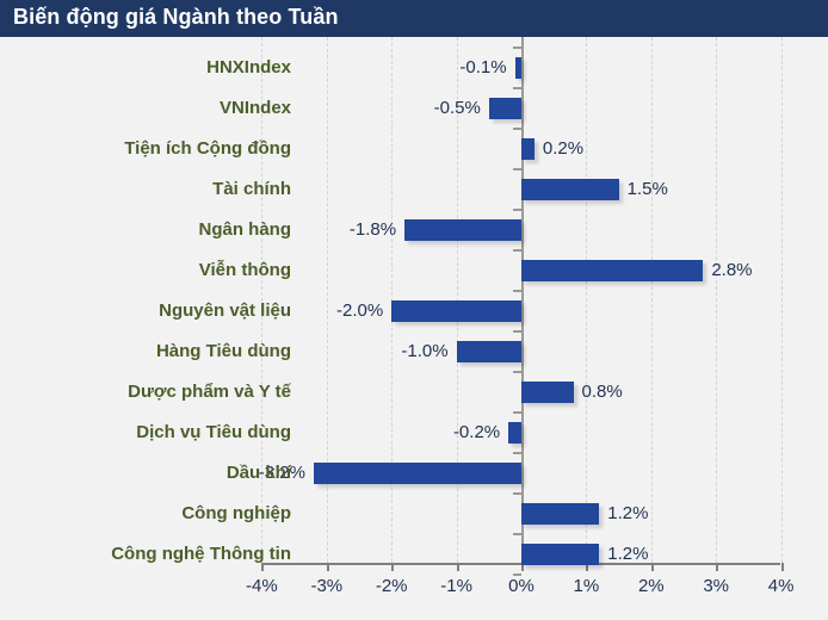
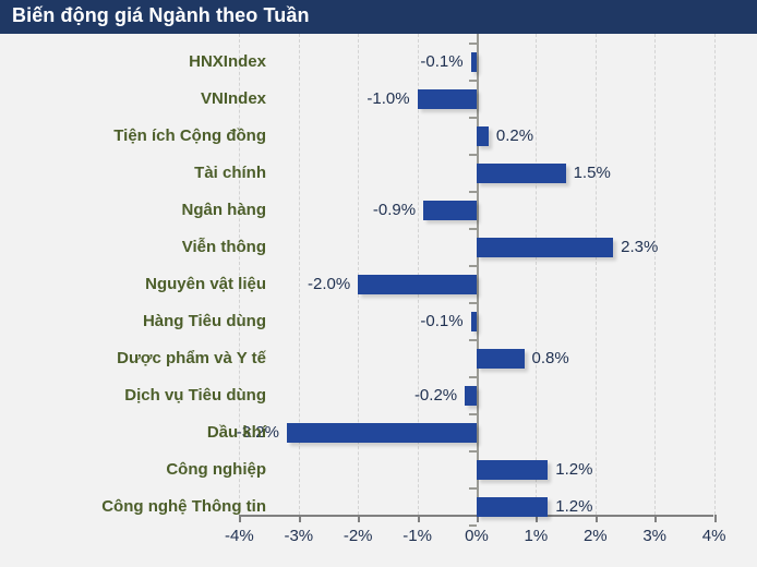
VNIndex: -0.5% -> -1.0%
Ngân hàng: -1.8% -> -0.9%
Viễn thông: 2.8% -> 2.3%
Hàng Tiêu dùng: -1.0% -> -0.1%
